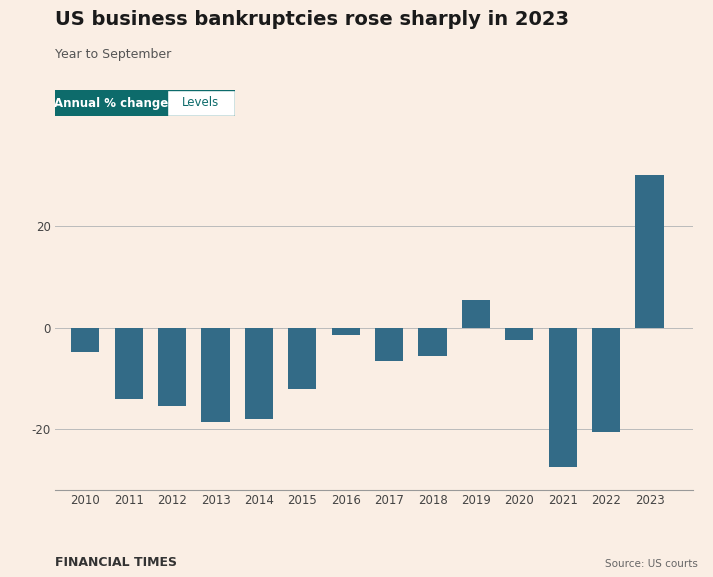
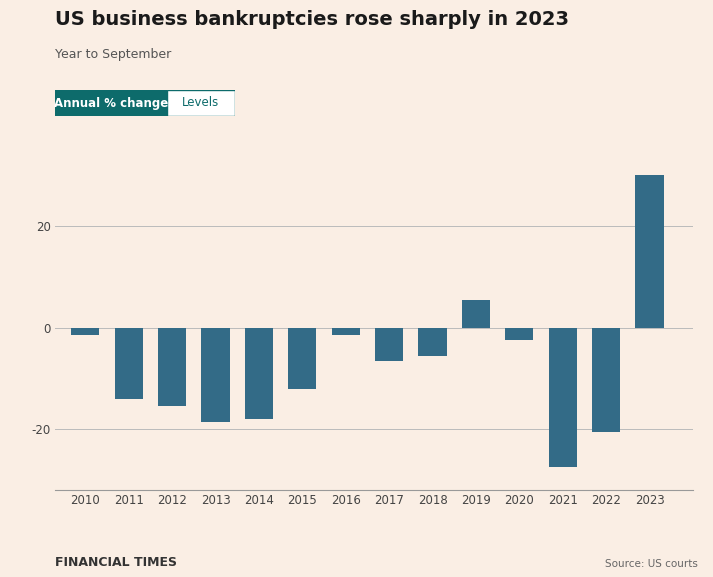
2010: -4.8 -> -1.5
